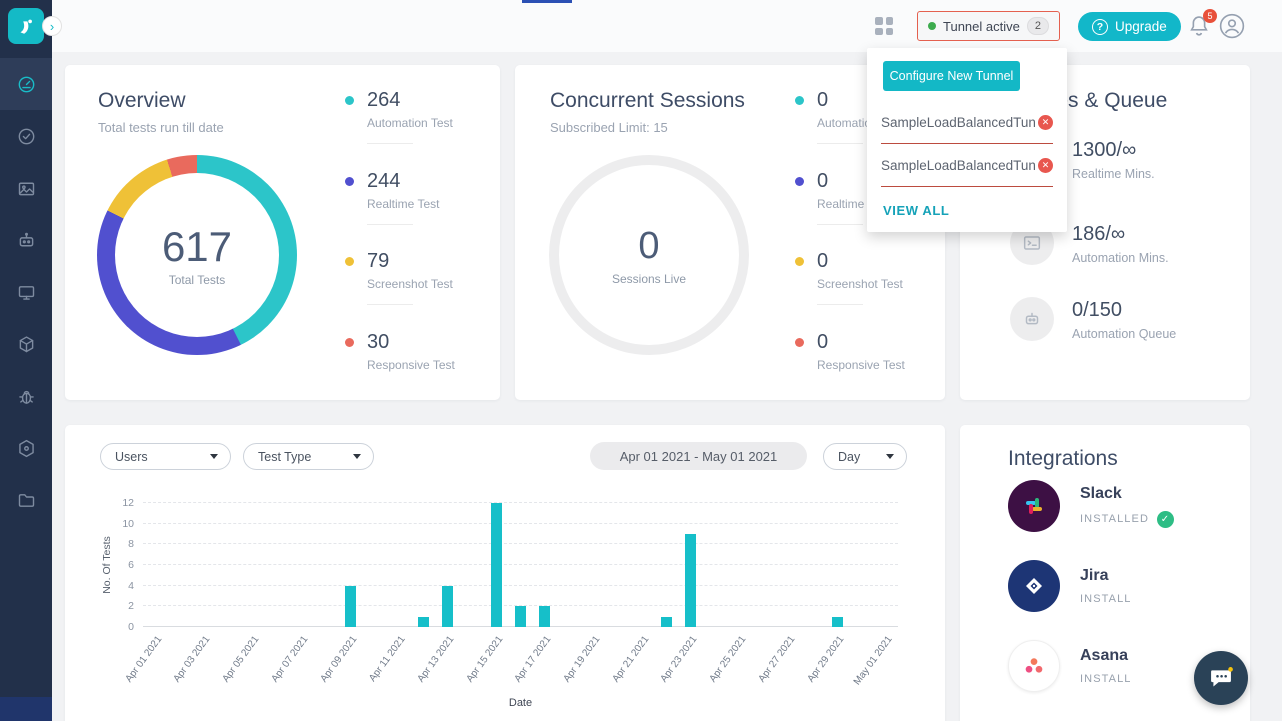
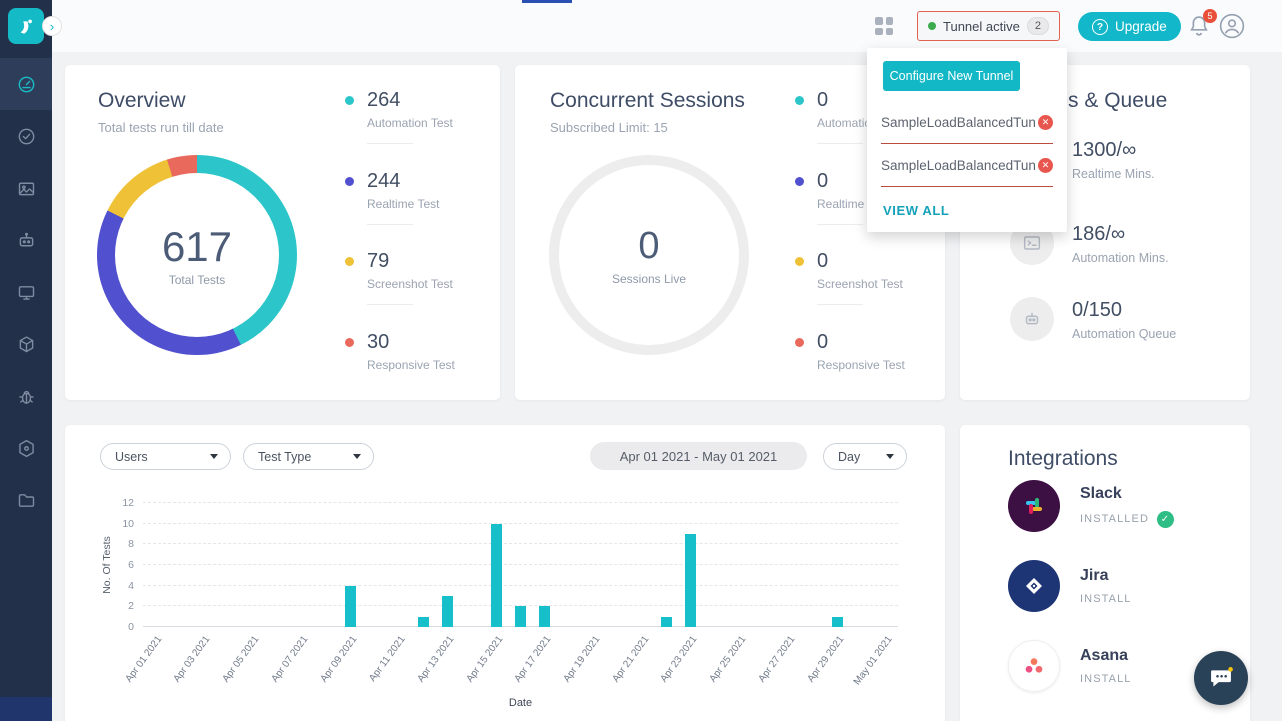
Apr 13 2021: 4 -> 3
Apr 15 2021: 12 -> 10
